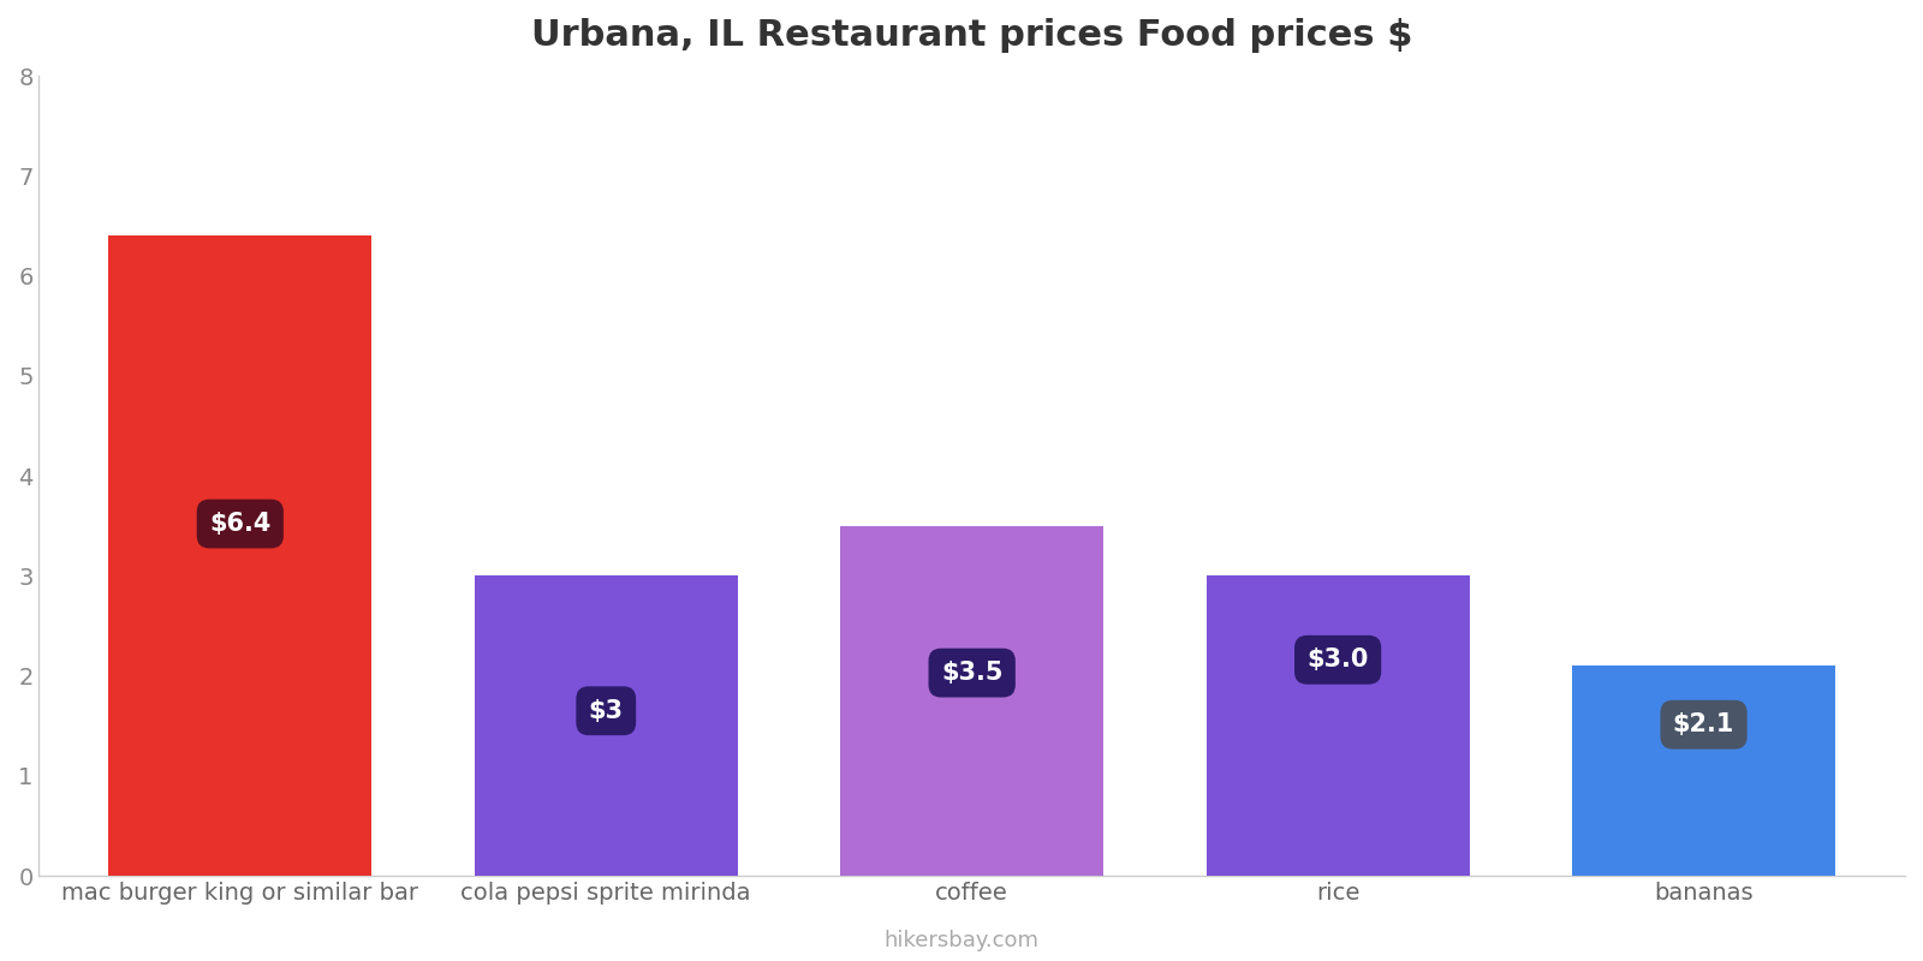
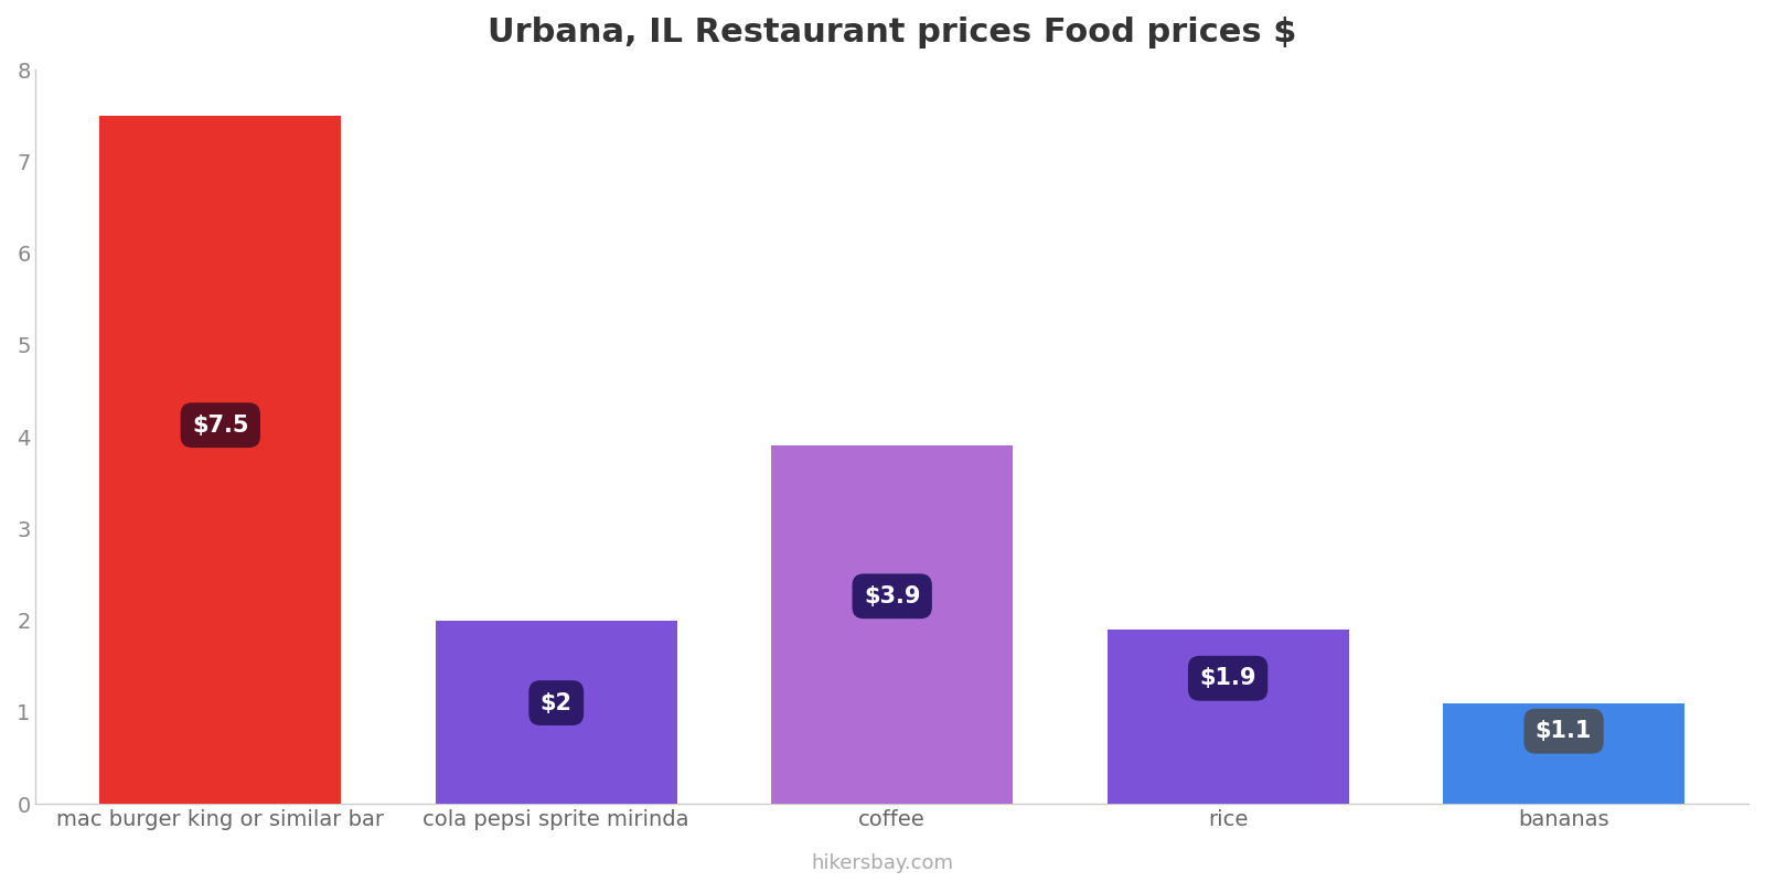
mac burger king or similar bar: $6.4 -> $7.5
cola pepsi sprite mirinda: $3 -> $2
coffee: $3.5 -> $3.9
rice: $3.0 -> $1.9
bananas: $2.1 -> $1.1
